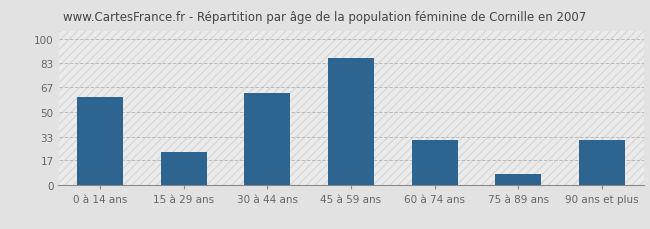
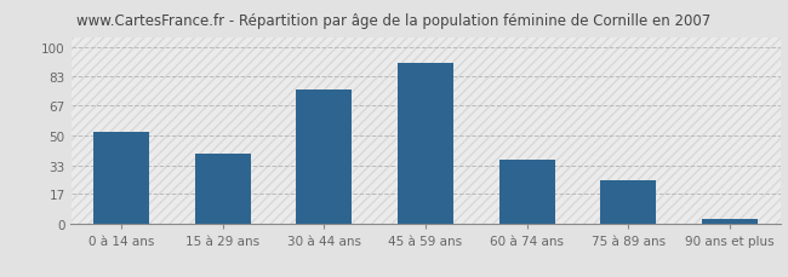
0 à 14 ans: 60 -> 52
15 à 29 ans: 23 -> 40
30 à 44 ans: 63 -> 76
45 à 59 ans: 87 -> 91
60 à 74 ans: 31 -> 36
75 à 89 ans: 8 -> 25
90 ans et plus: 31 -> 3
